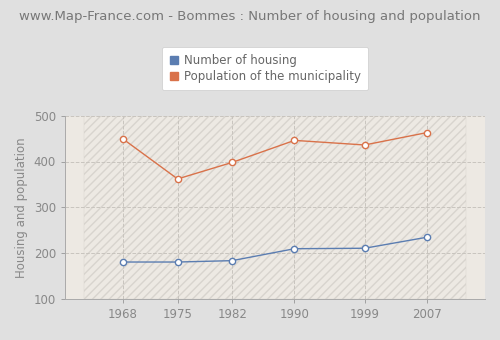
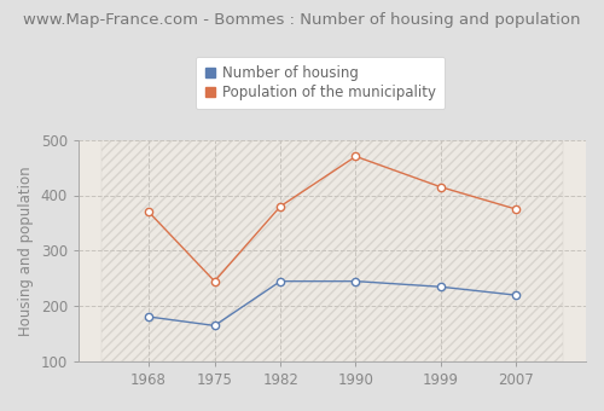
Population of the municipality/1968: 449 -> 370
Number of housing/1975: 181 -> 165
Population of the municipality/1975: 362 -> 245
Number of housing/1982: 184 -> 245
Population of the municipality/1982: 398 -> 380
Number of housing/1990: 210 -> 245
Population of the municipality/1990: 446 -> 470
Number of housing/1999: 211 -> 235
Population of the municipality/1999: 436 -> 415
Number of housing/2007: 235 -> 220
Population of the municipality/2007: 463 -> 375
